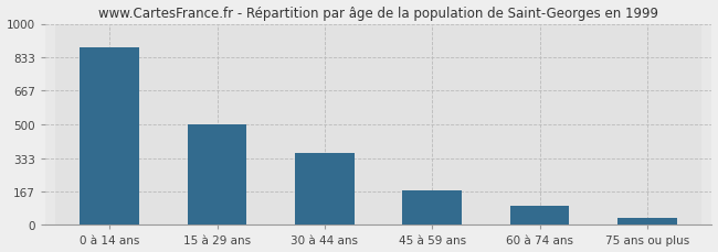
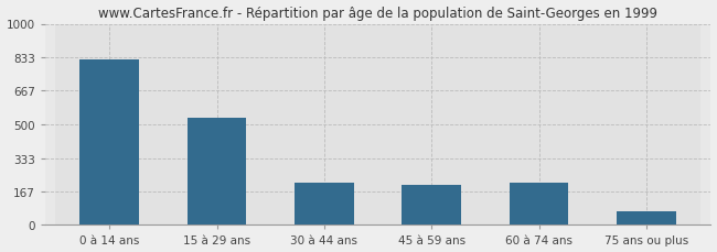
0 à 14 ans: 880 -> 820
15 à 29 ans: 500 -> 530
30 à 44 ans: 360 -> 210
45 à 59 ans: 170 -> 200
60 à 74 ans: 100 -> 210
75 ans ou plus: 40 -> 70
